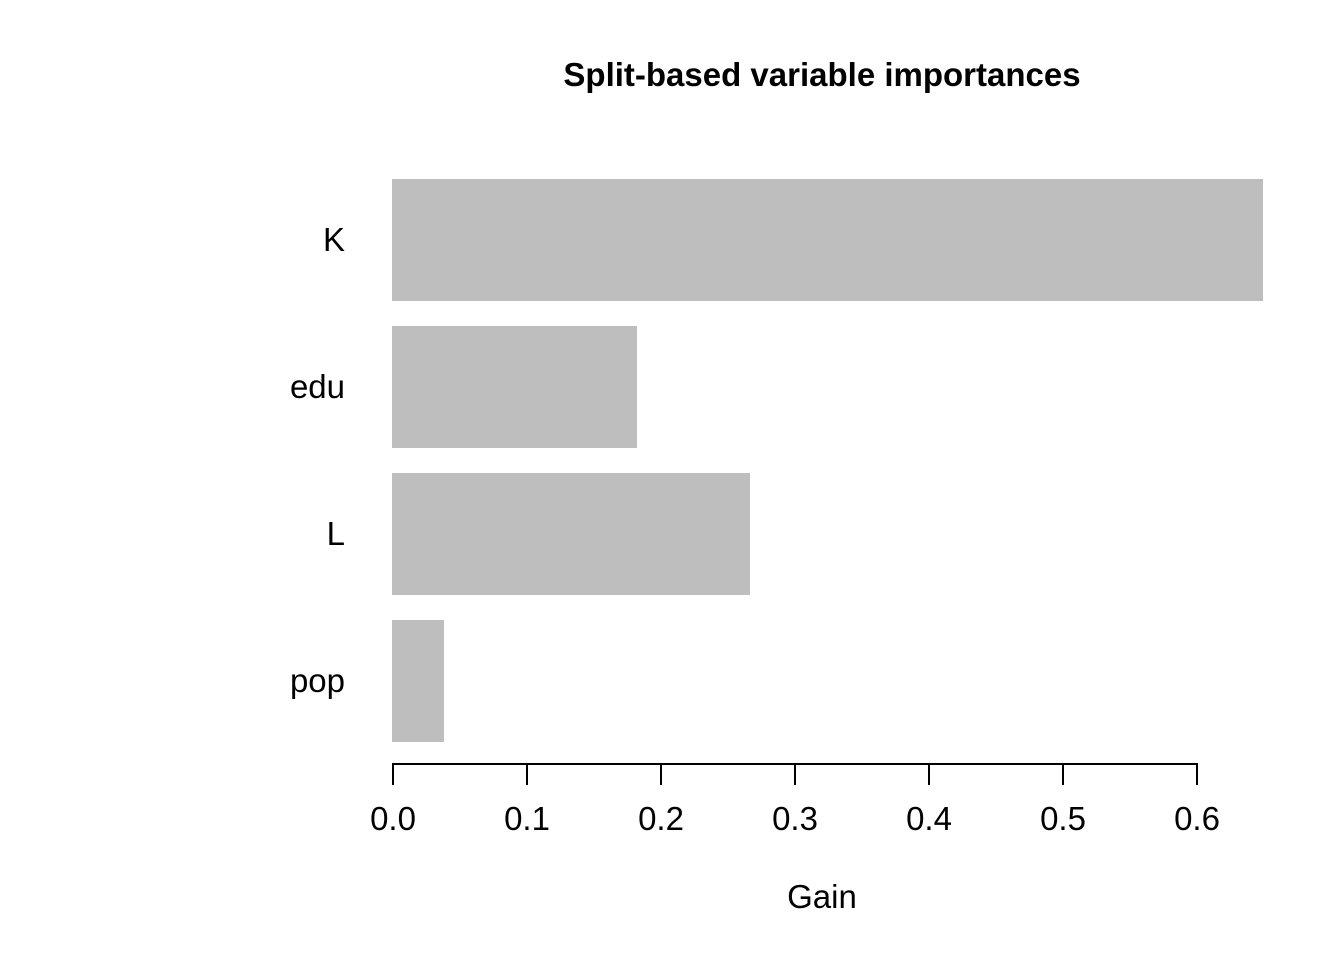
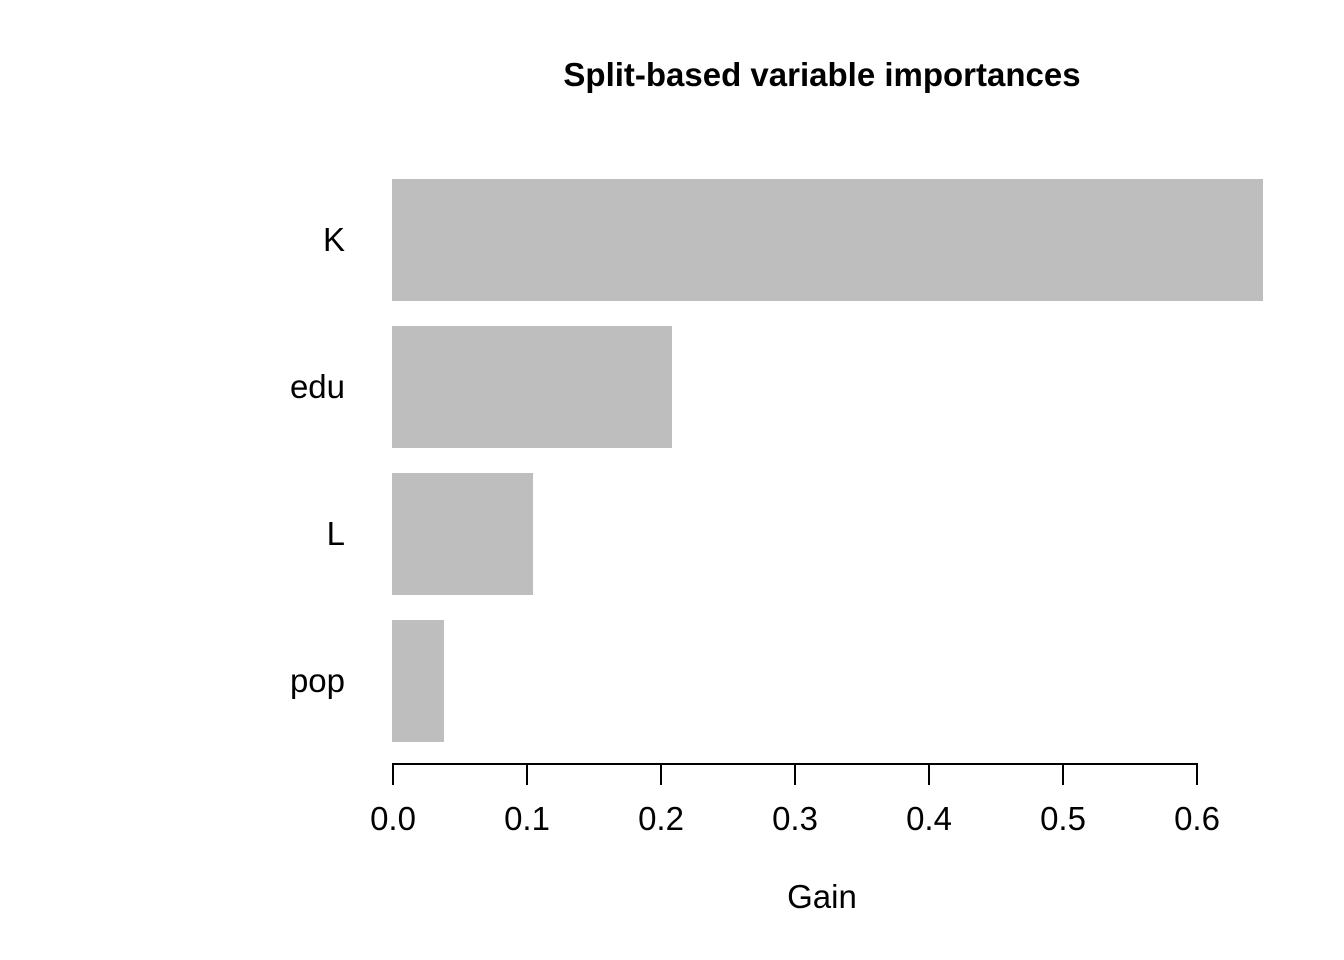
edu: 0.183 -> 0.209
L: 0.267 -> 0.105
